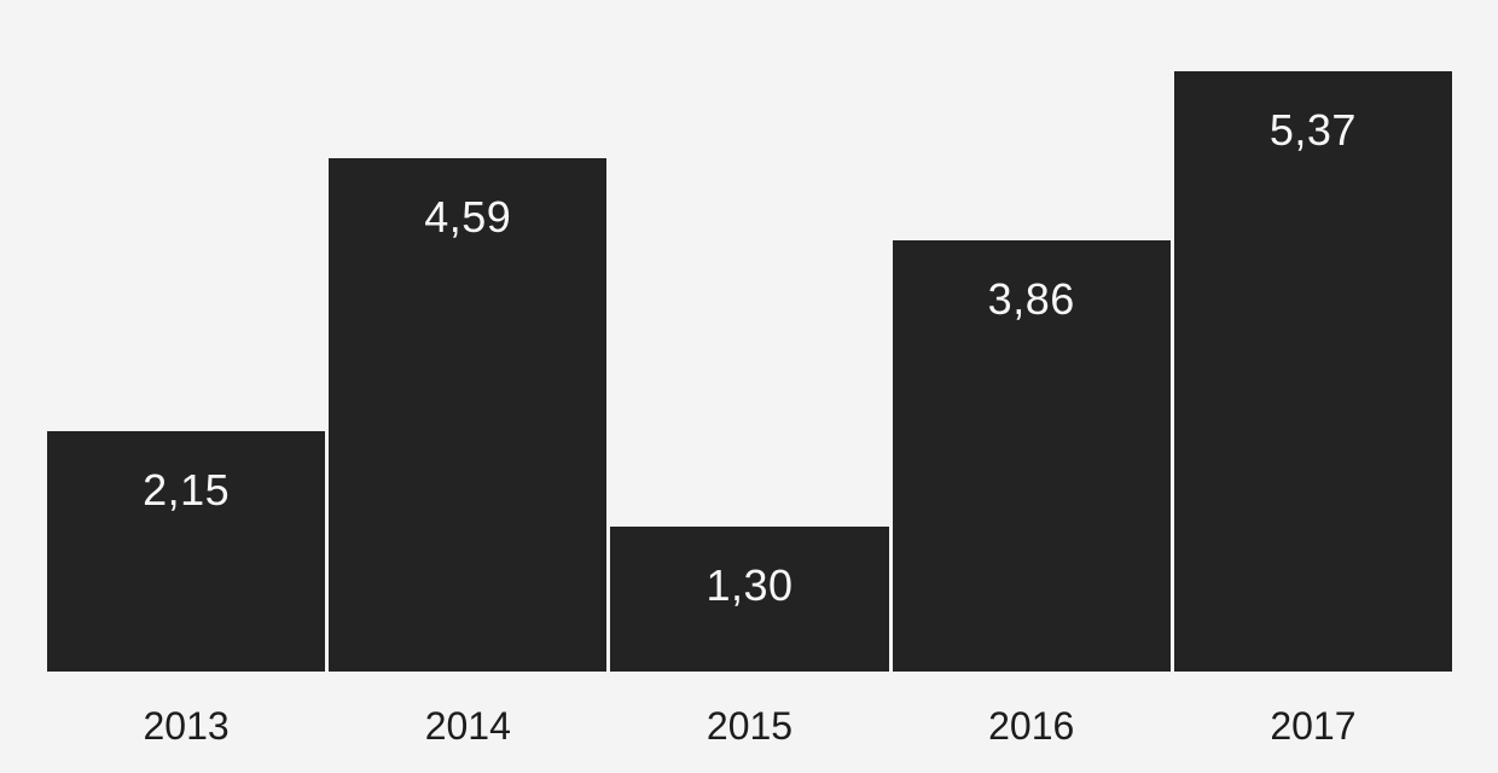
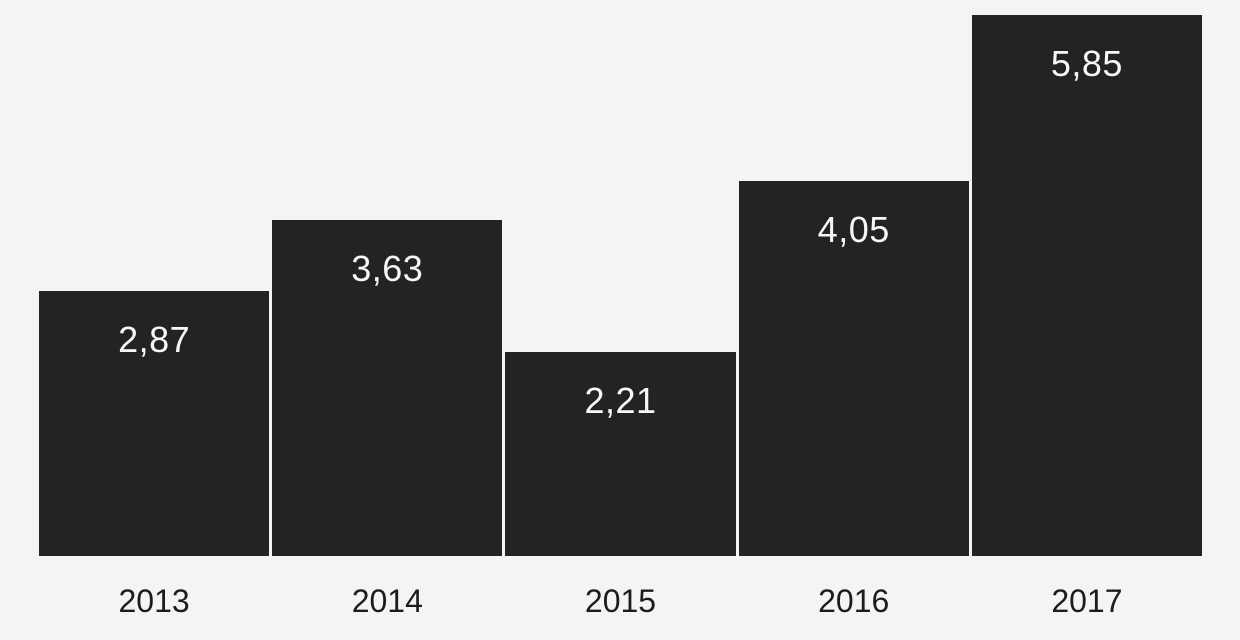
2013: 2,15 -> 2,87
2014: 4,59 -> 3,63
2015: 1,30 -> 2,21
2016: 3,86 -> 4,05
2017: 5,37 -> 5,85
